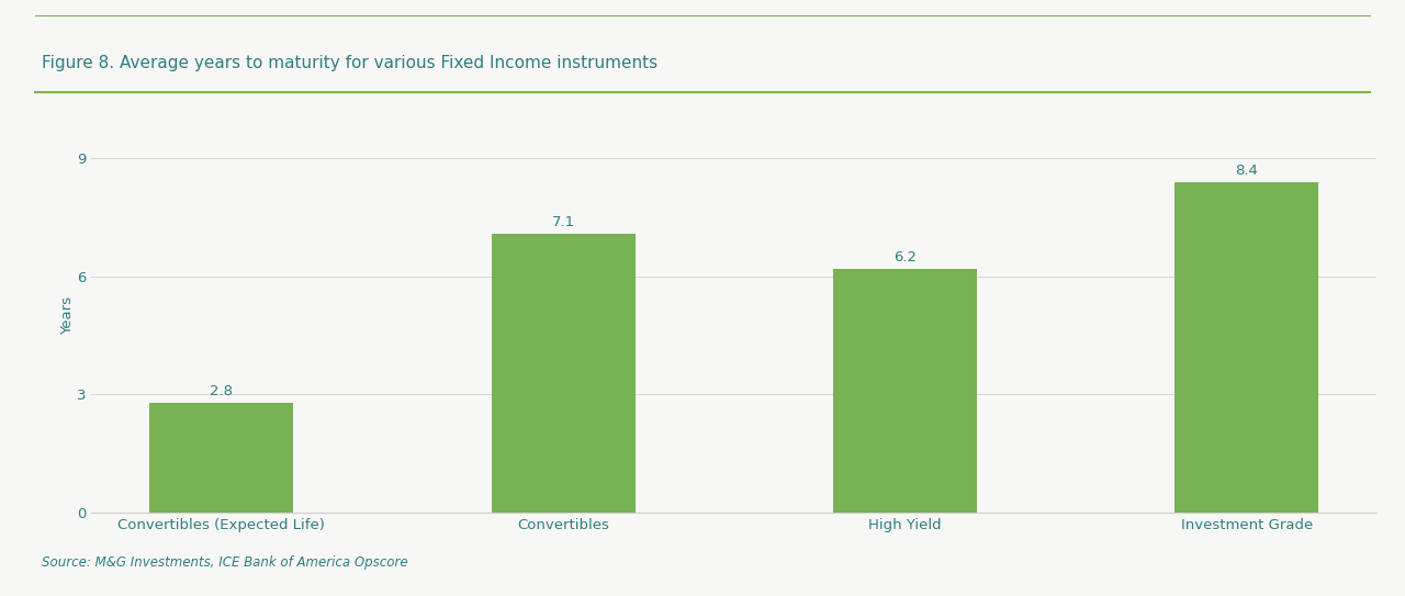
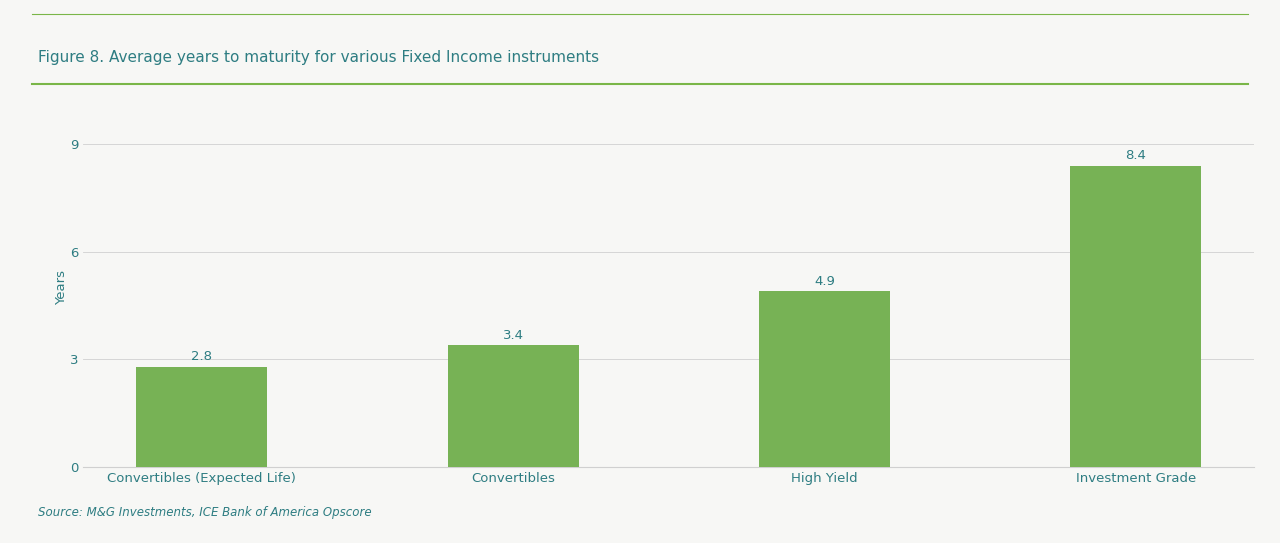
Convertibles: 7.1 -> 3.4
High Yield: 6.2 -> 4.9
